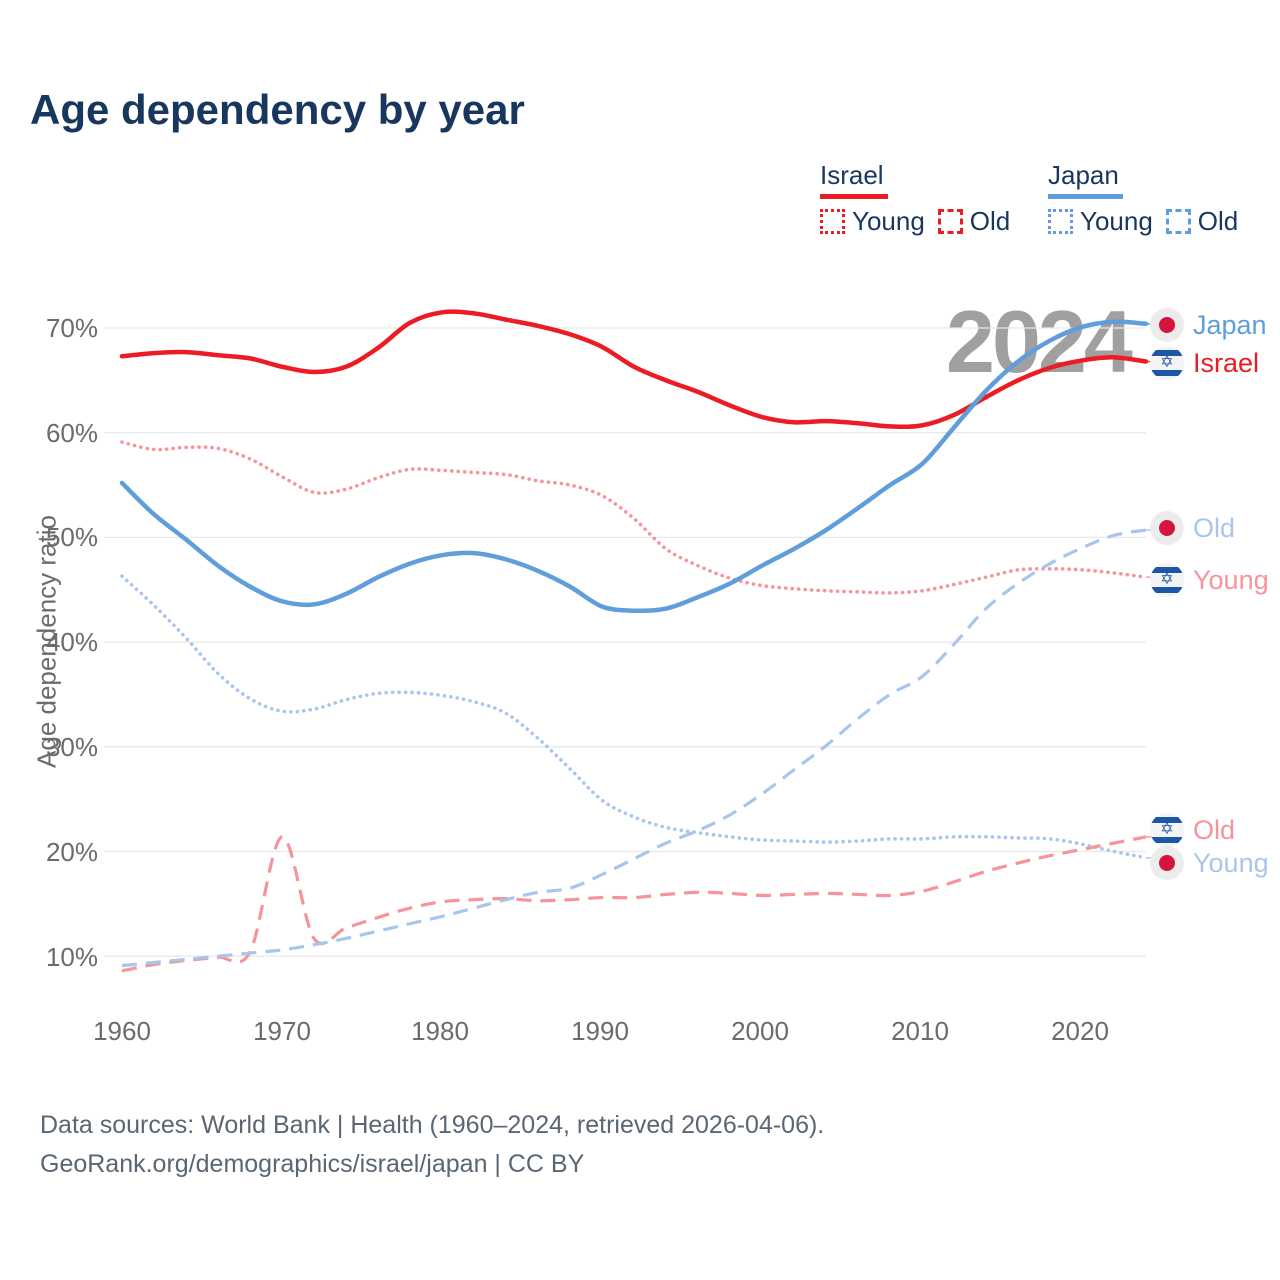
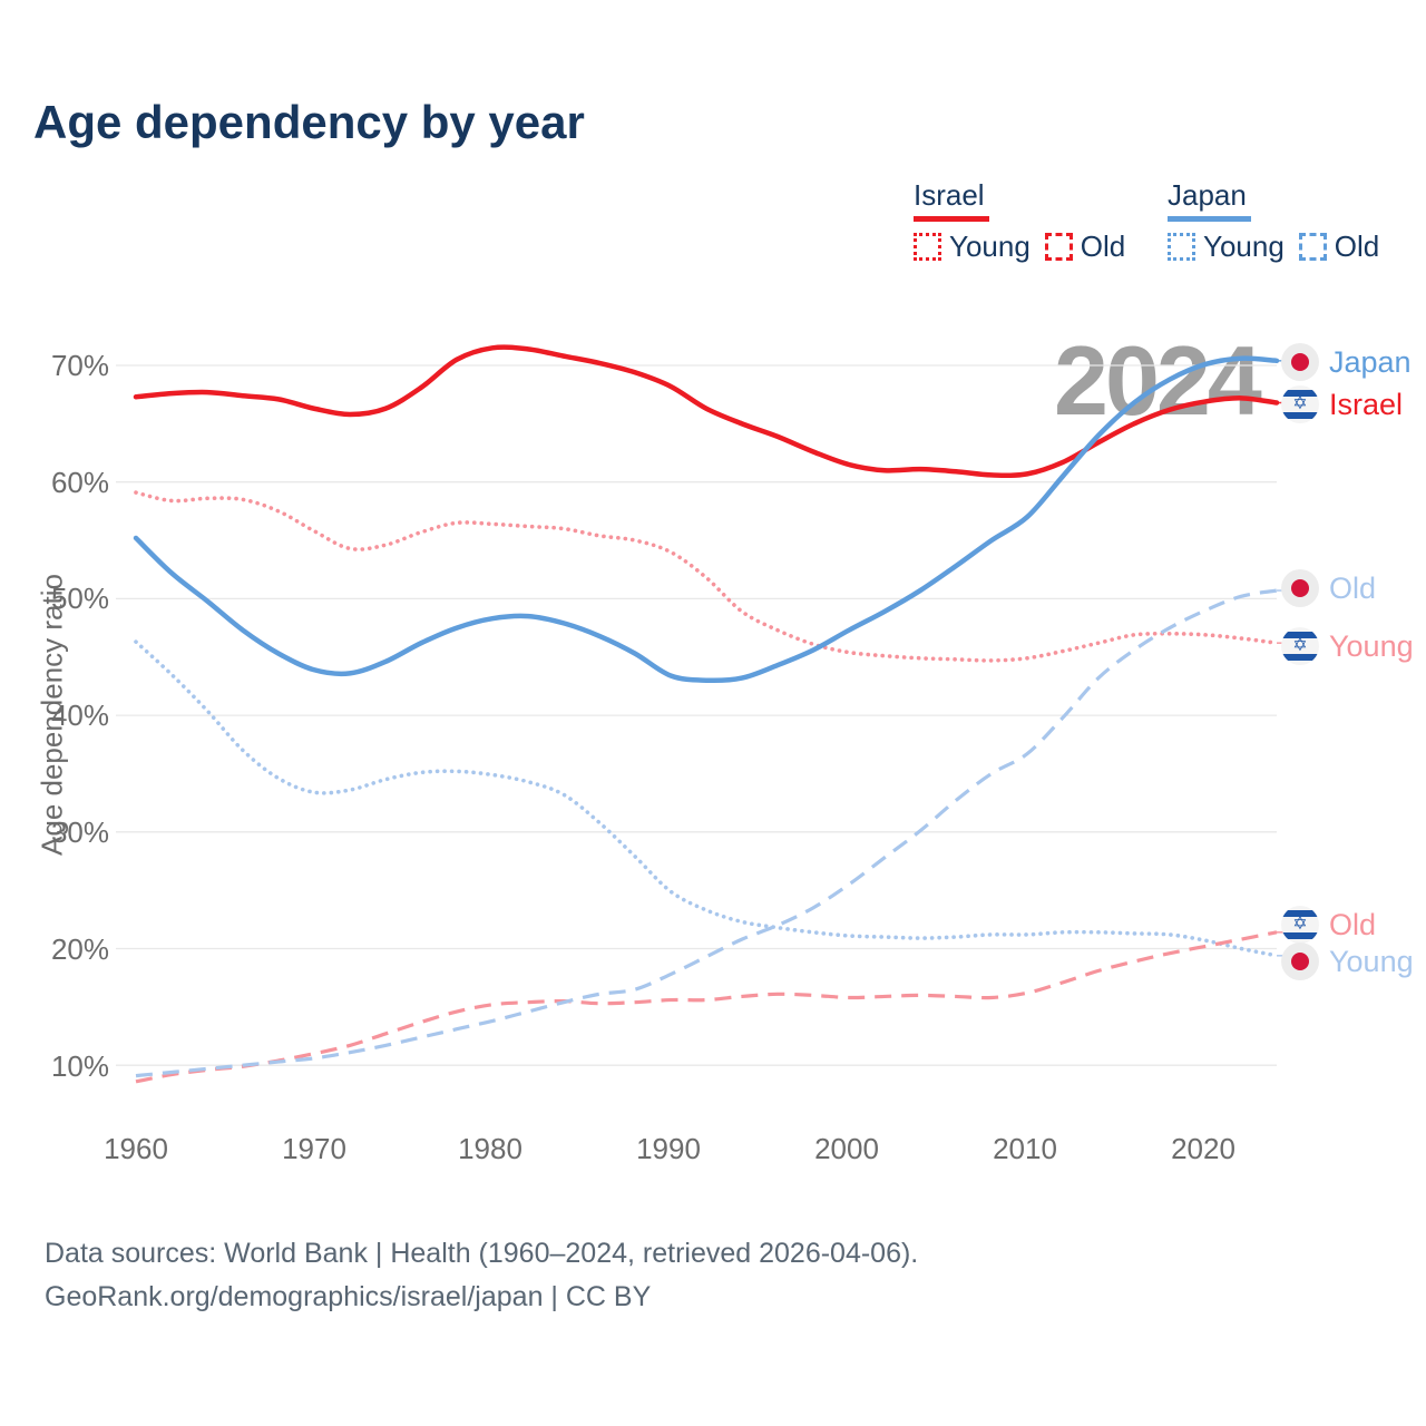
Israel Old/1970: 21.4% -> 11.0%
